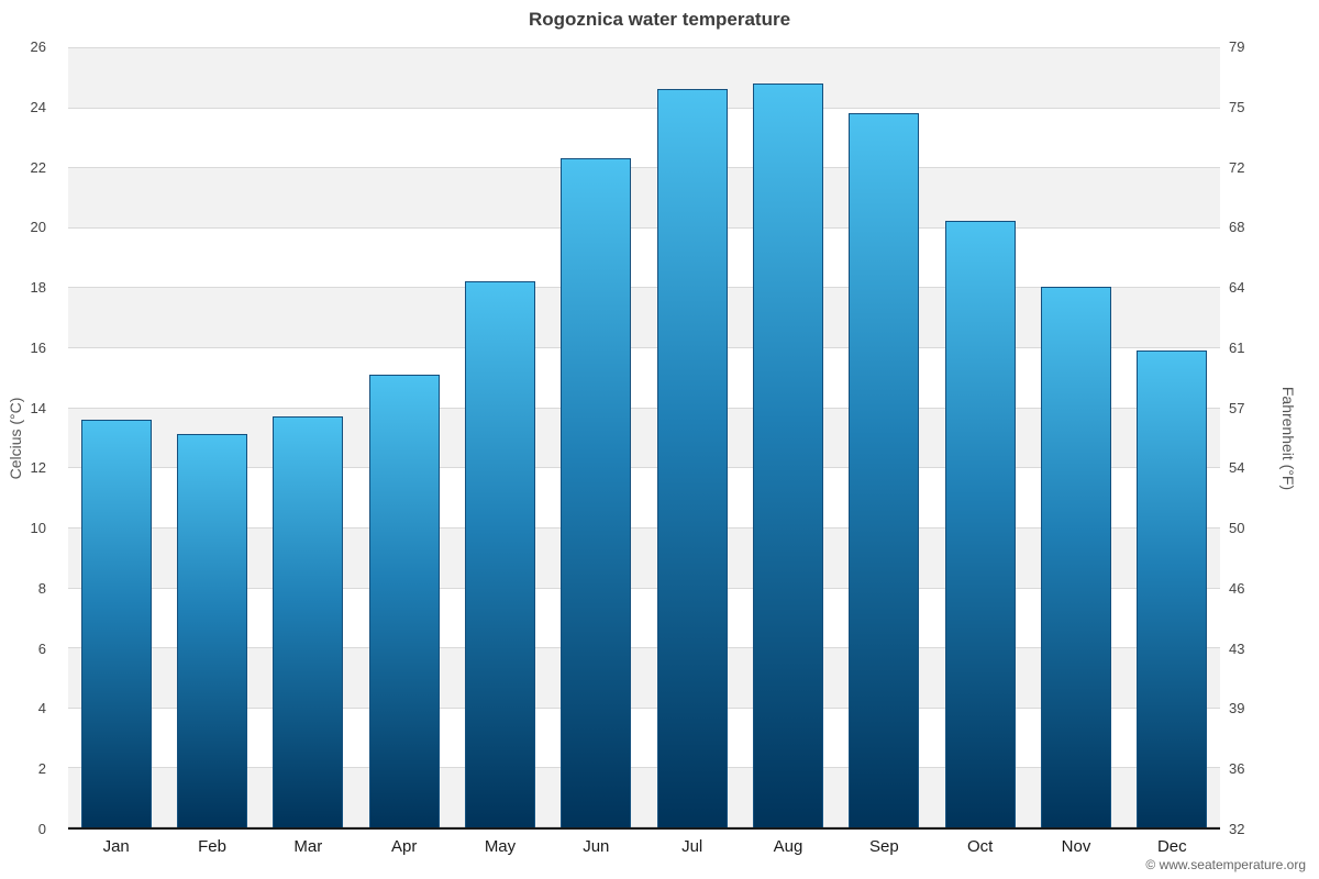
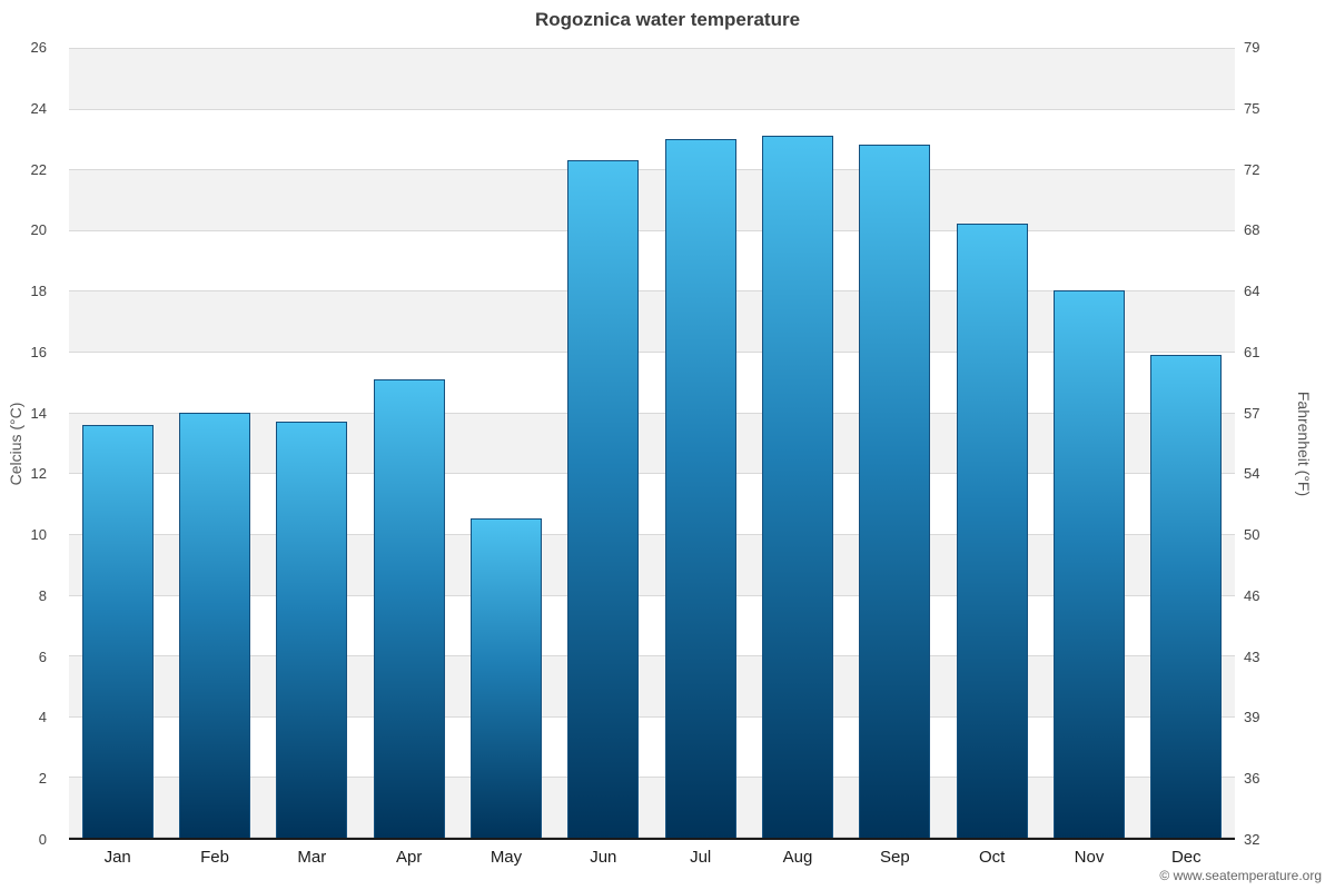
Feb: 13.1 -> 14.0
May: 18.2 -> 10.5
Jul: 24.6 -> 23.0
Aug: 24.8 -> 23.1
Sep: 23.8 -> 22.8
